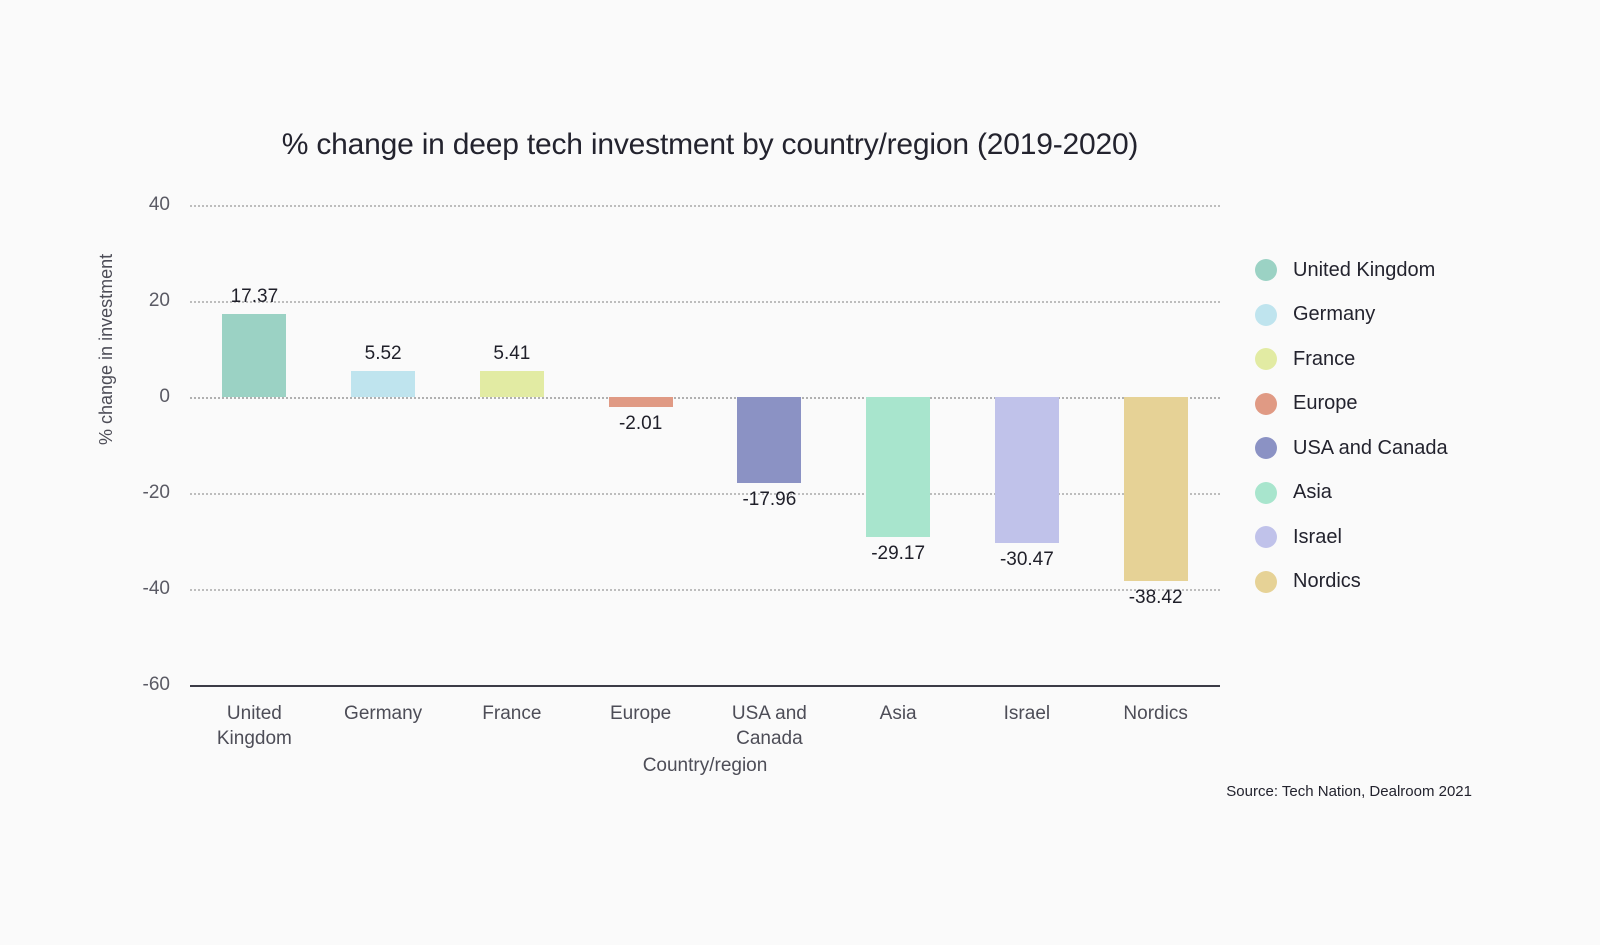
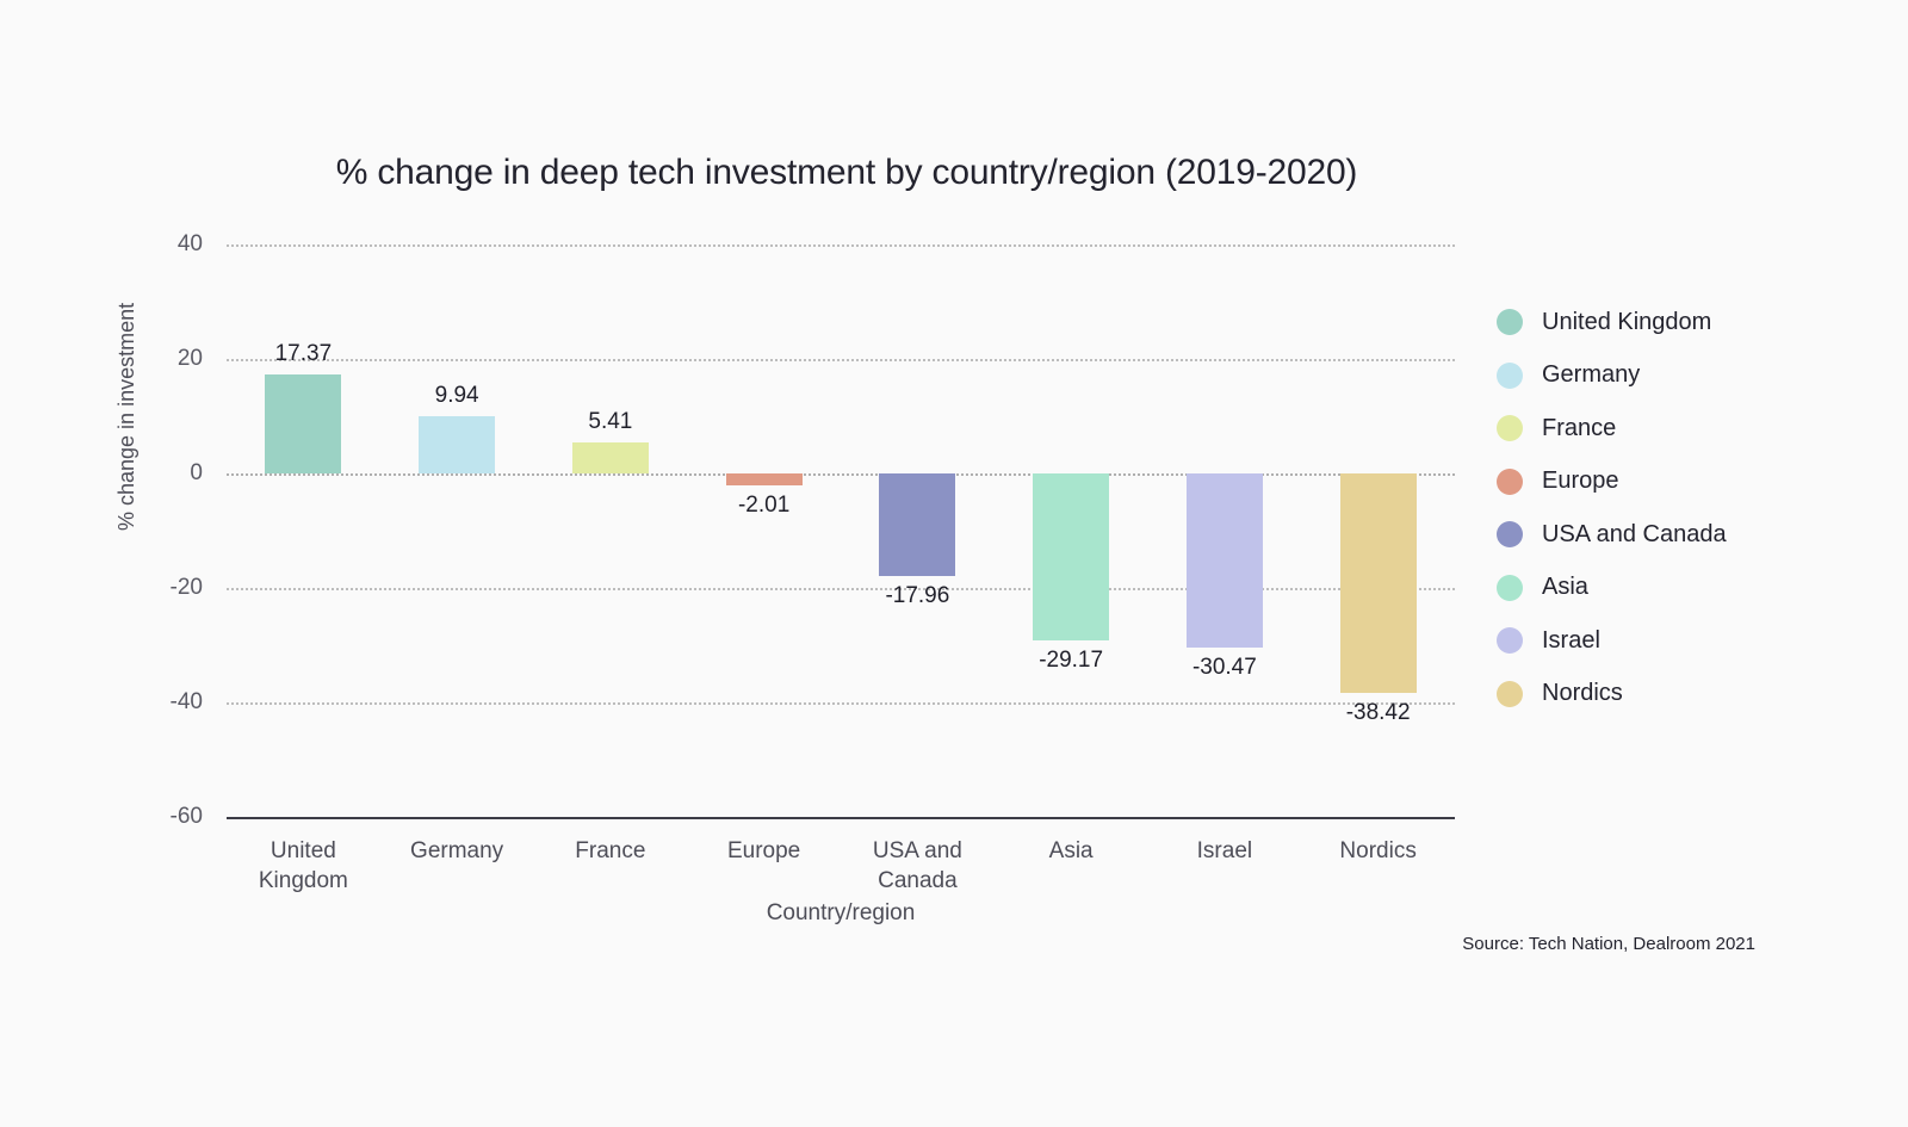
Germany: 5.52 -> 9.94
